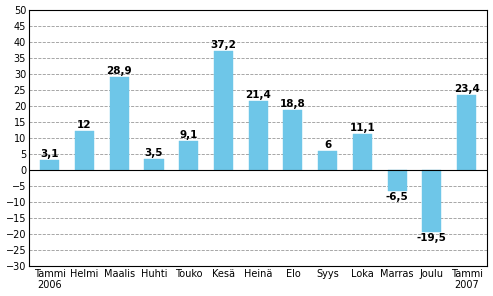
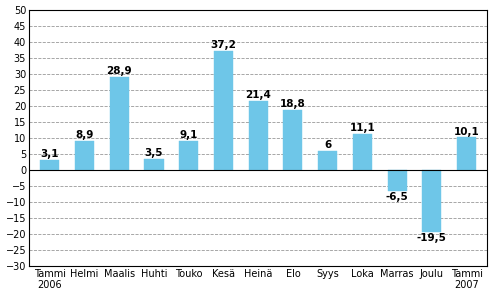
Helmi: 12 -> 8,9
Tammi 2007: 23,4 -> 10,1
